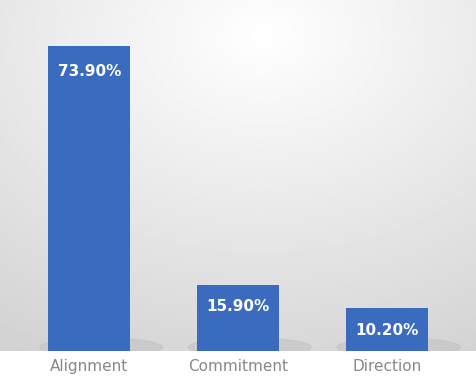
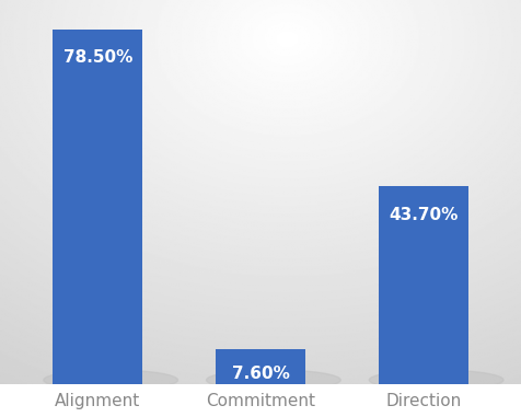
Alignment: 73.90% -> 78.50%
Commitment: 15.90% -> 7.60%
Direction: 10.20% -> 43.70%
